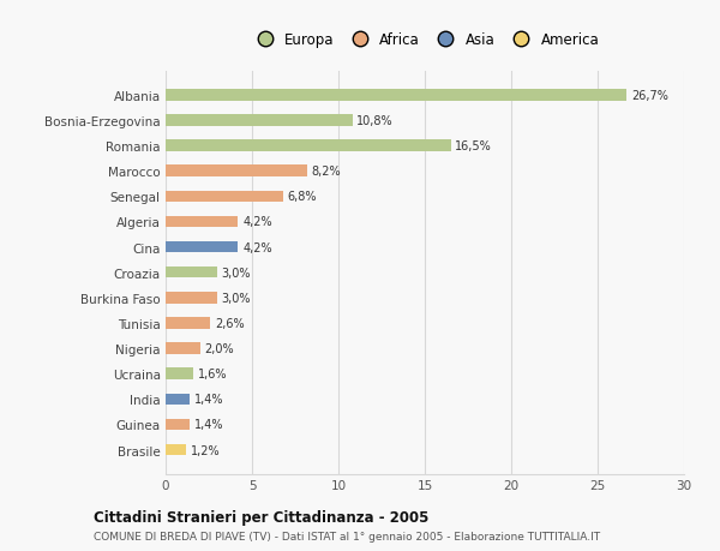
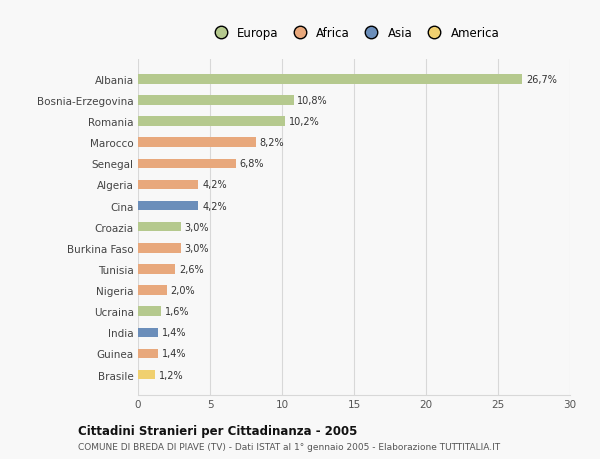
Romania: 16,5% -> 10,2%
